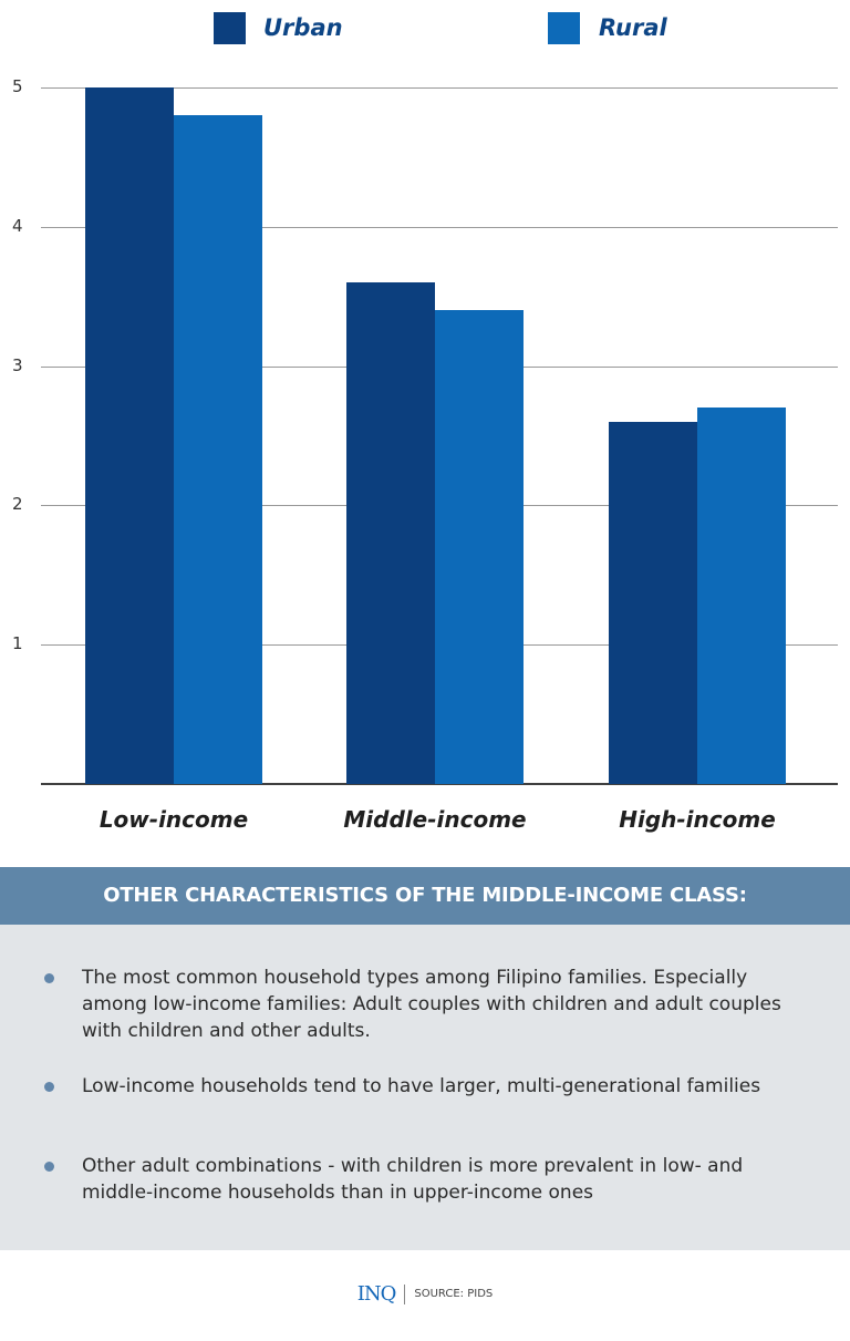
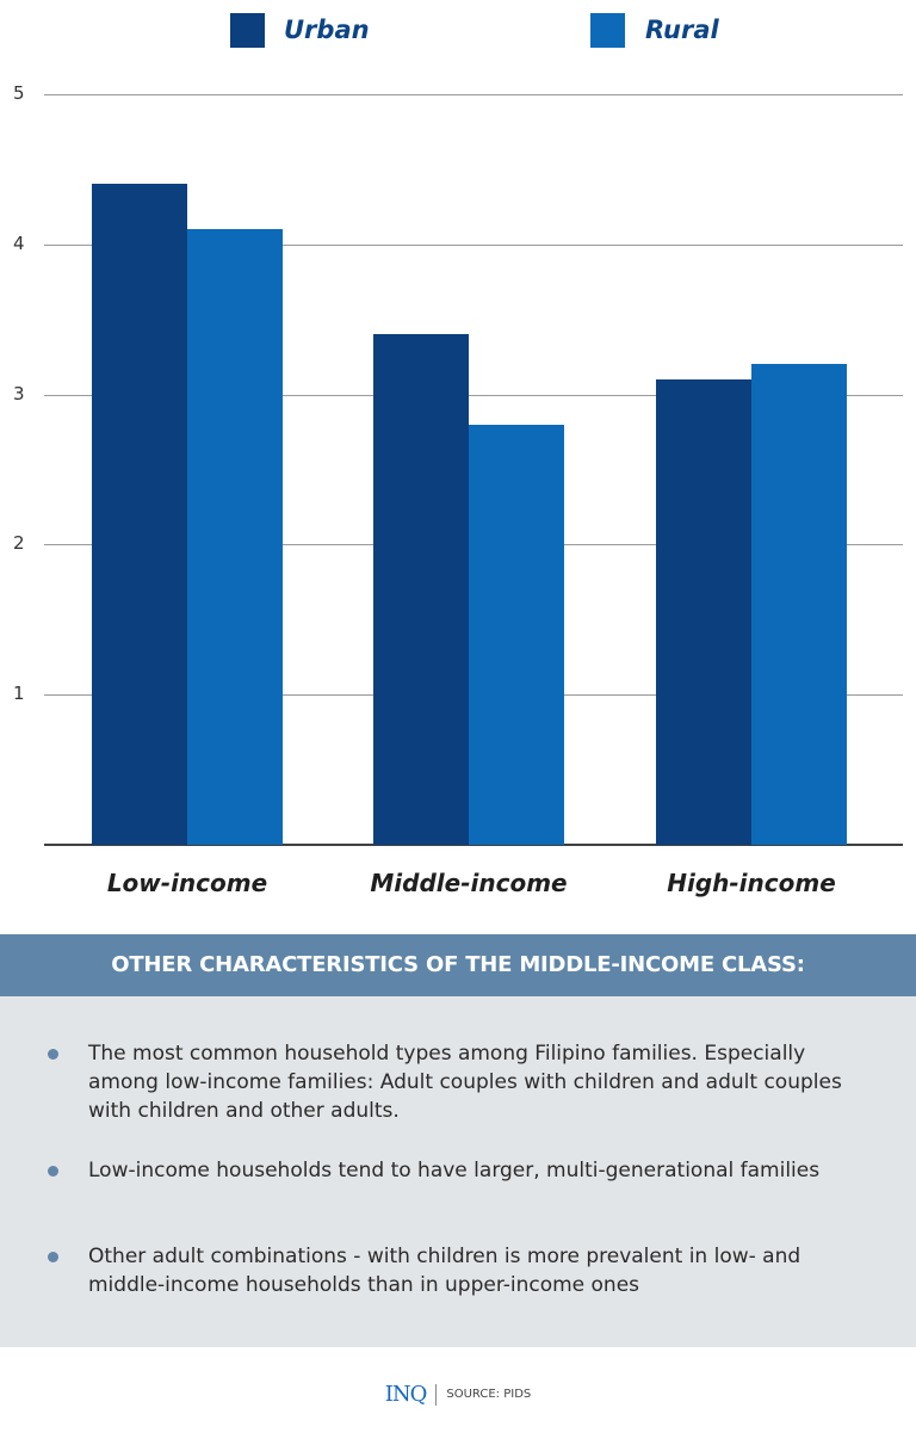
Urban/Low-income: 5.0 -> 4.4
Rural/Low-income: 4.8 -> 4.1
Urban/Middle-income: 3.6 -> 3.4
Rural/Middle-income: 3.4 -> 2.8
Urban/High-income: 2.6 -> 3.1
Rural/High-income: 2.7 -> 3.2
